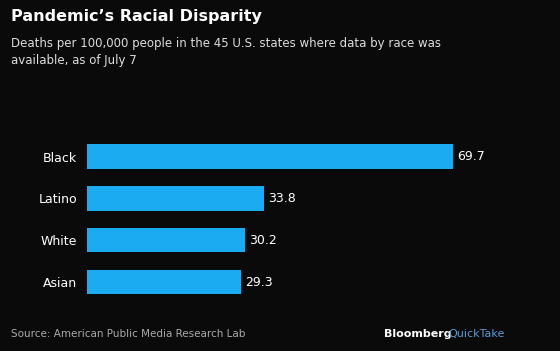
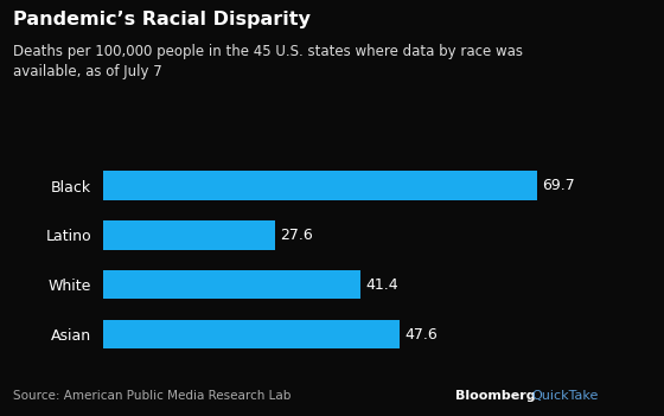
Latino: 33.8 -> 27.6
White: 30.2 -> 41.4
Asian: 29.3 -> 47.6
